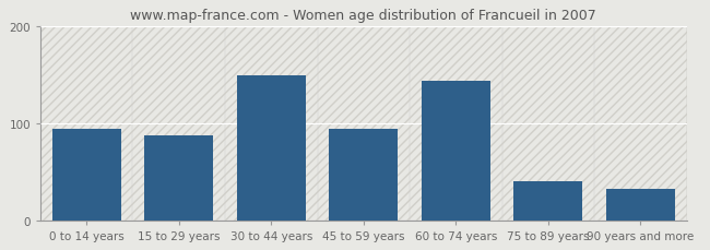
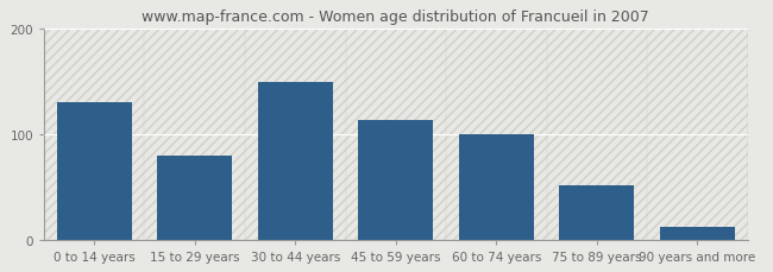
0 to 14 years: 94 -> 130
15 to 29 years: 88 -> 80
45 to 59 years: 94 -> 113
60 to 74 years: 144 -> 100
75 to 89 years: 40 -> 52
90 years and more: 32 -> 12
